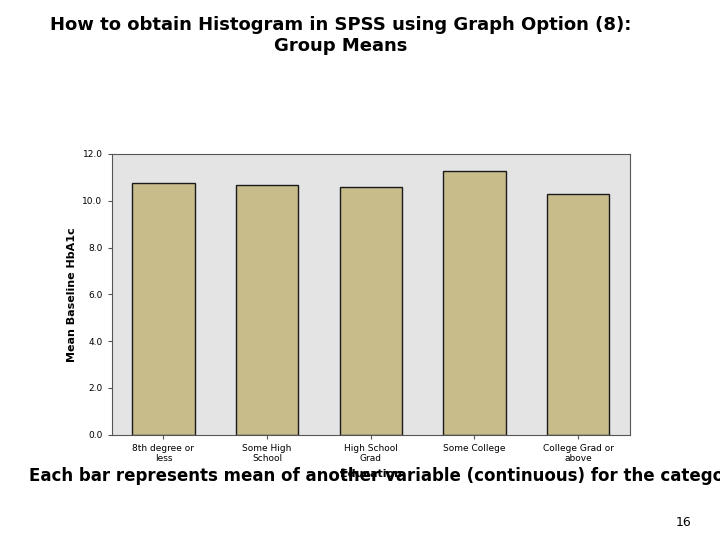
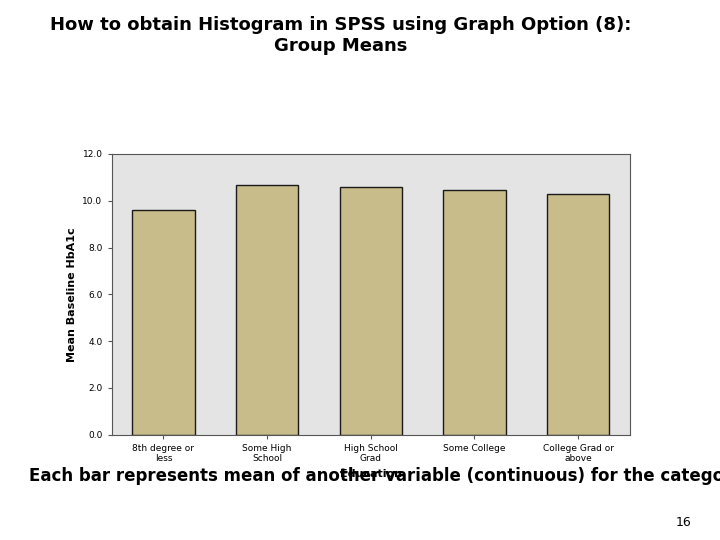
8th degree or less: 10.75 -> 9.60
Some College: 11.25 -> 10.45
